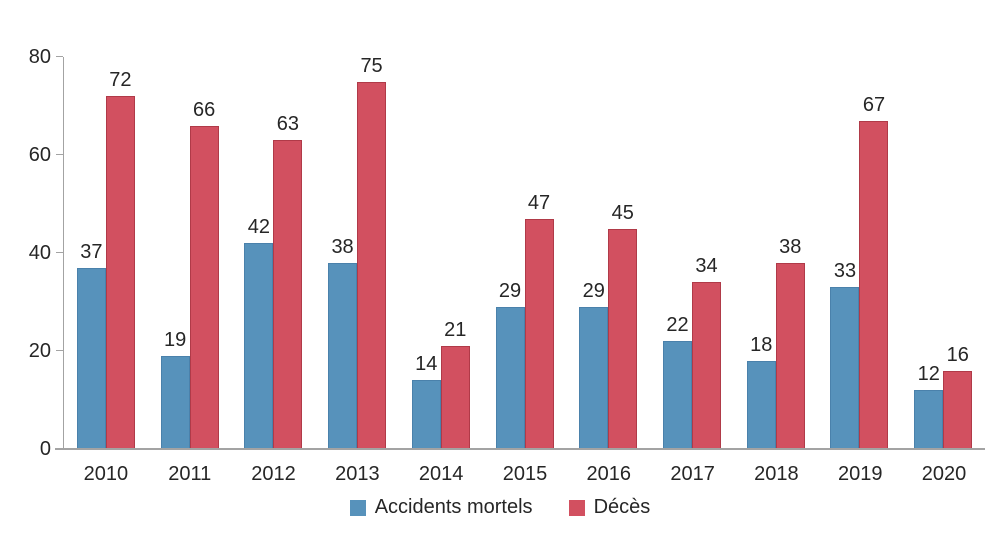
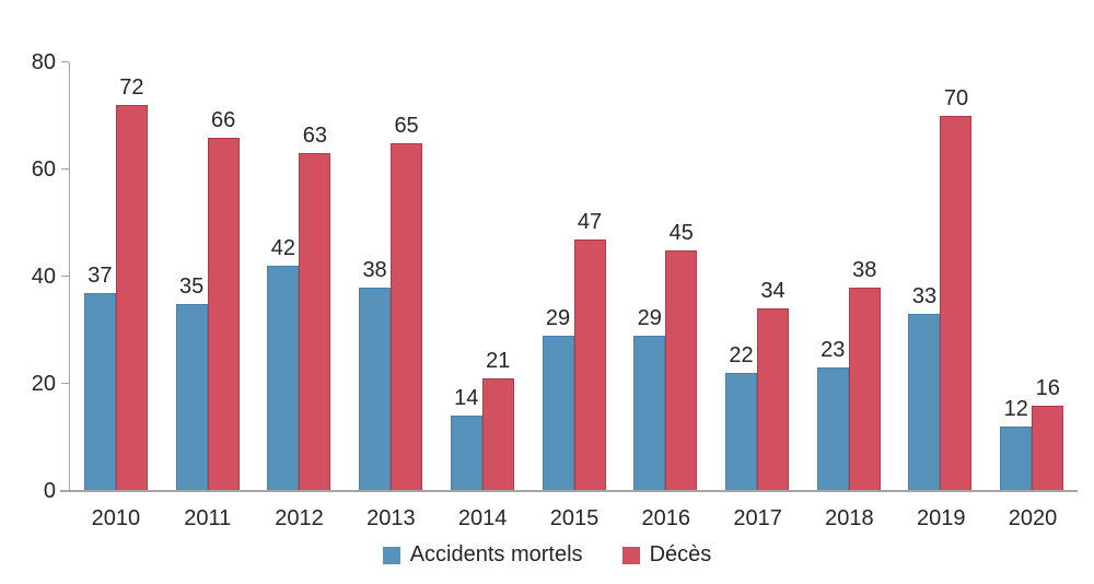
Accidents mortels/2011: 19 -> 35
Décès/2013: 75 -> 65
Accidents mortels/2018: 18 -> 23
Décès/2019: 67 -> 70
